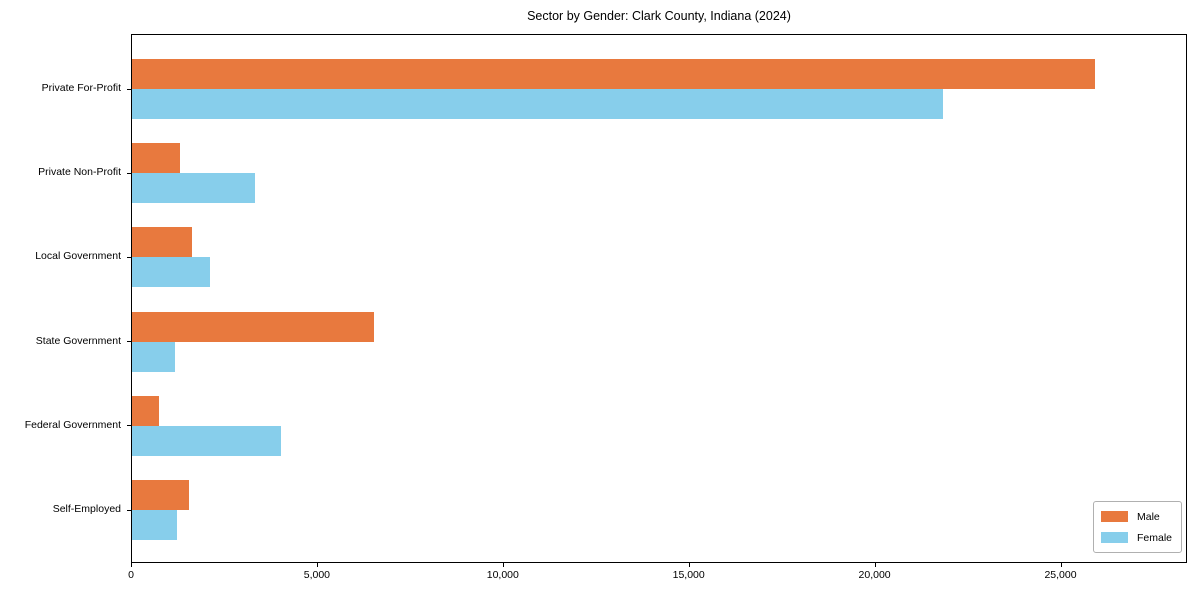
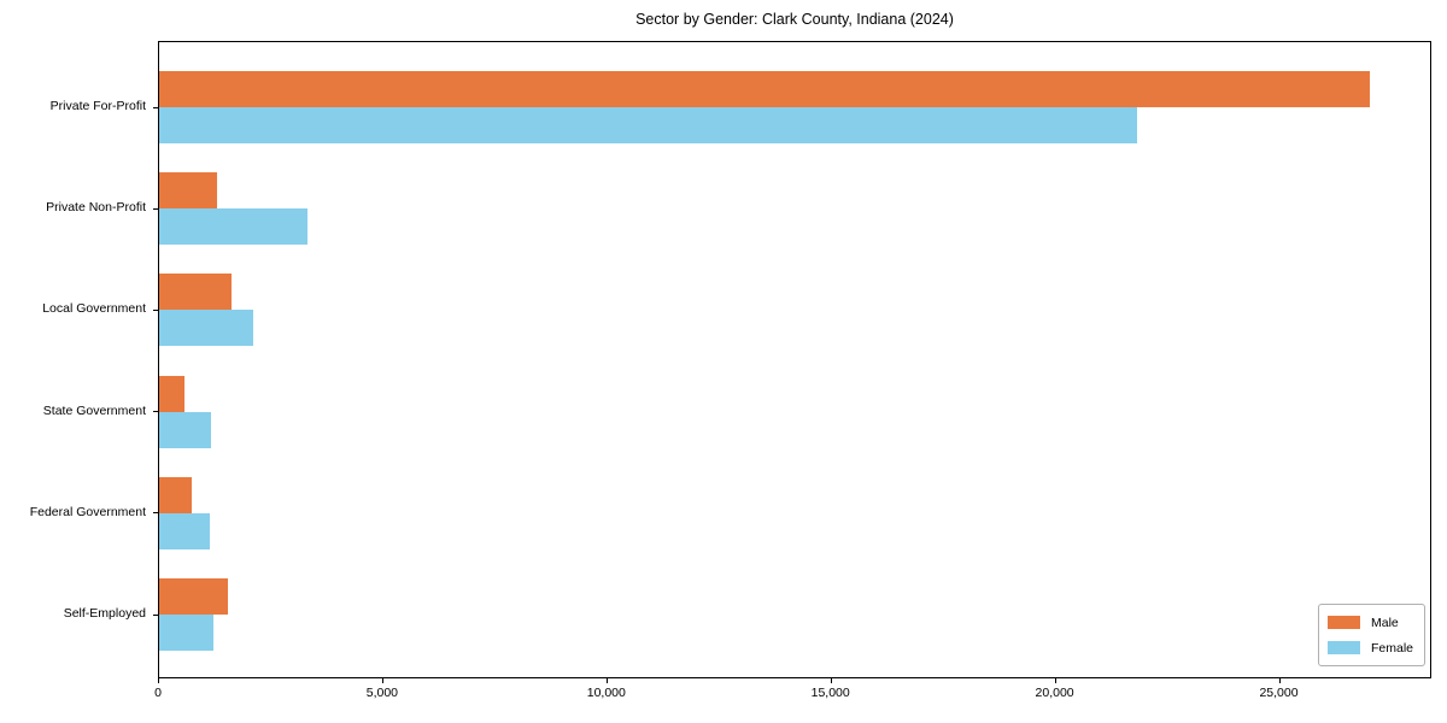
Male/Private For-Profit: 25900 -> 27000
Male/State Government: 6500 -> 600
Female/Federal Government: 4000 -> 1100
